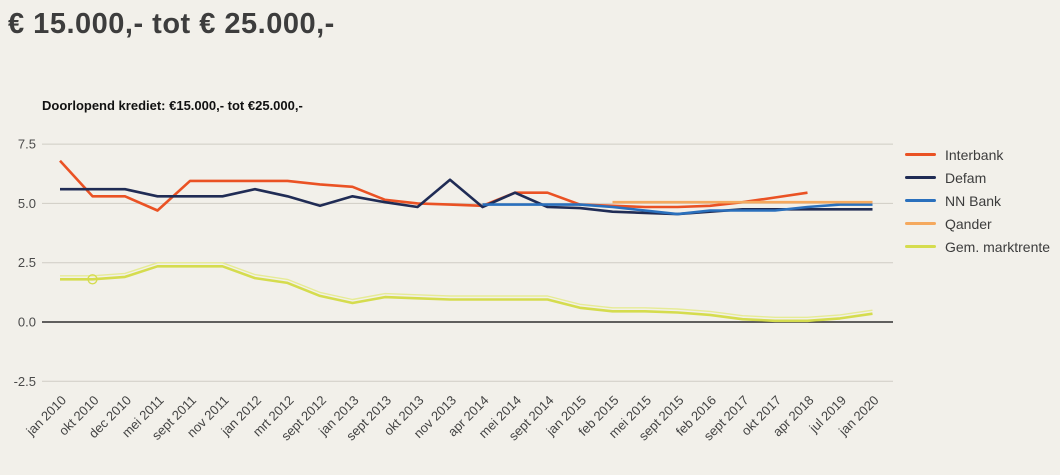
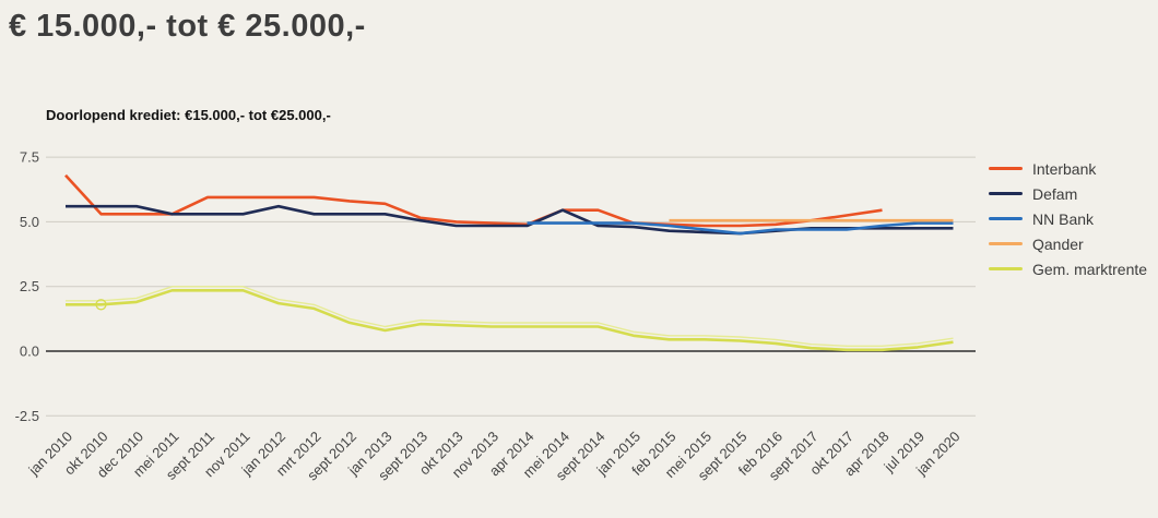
Interbank/mei 2011: 4.7 -> 5.3
Defam/sept 2012: 4.9 -> 5.3
Defam/nov 2013: 6.0 -> 4.8
